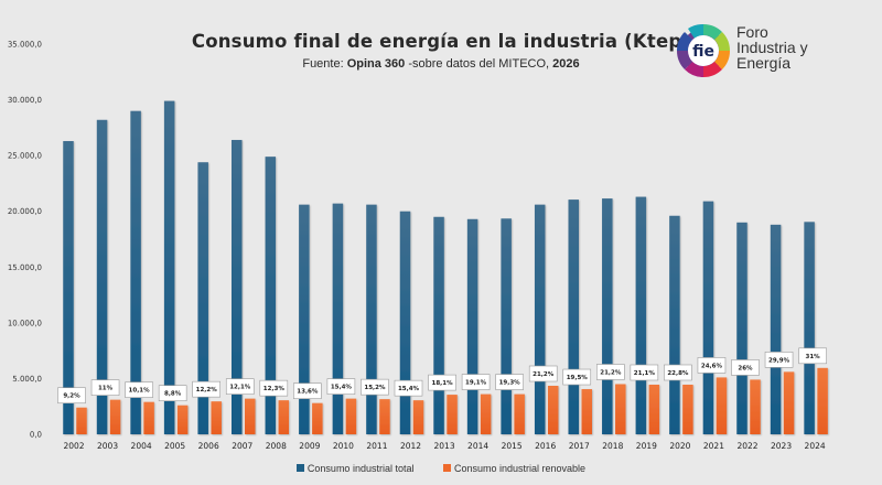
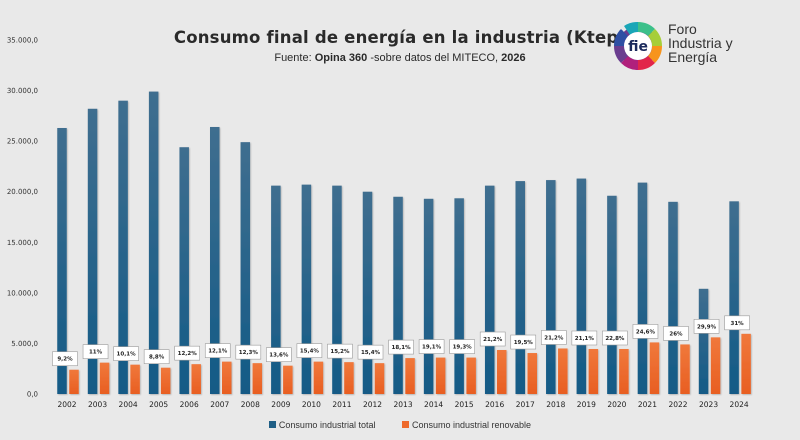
Consumo industrial total/2023: 18800 -> 10400
